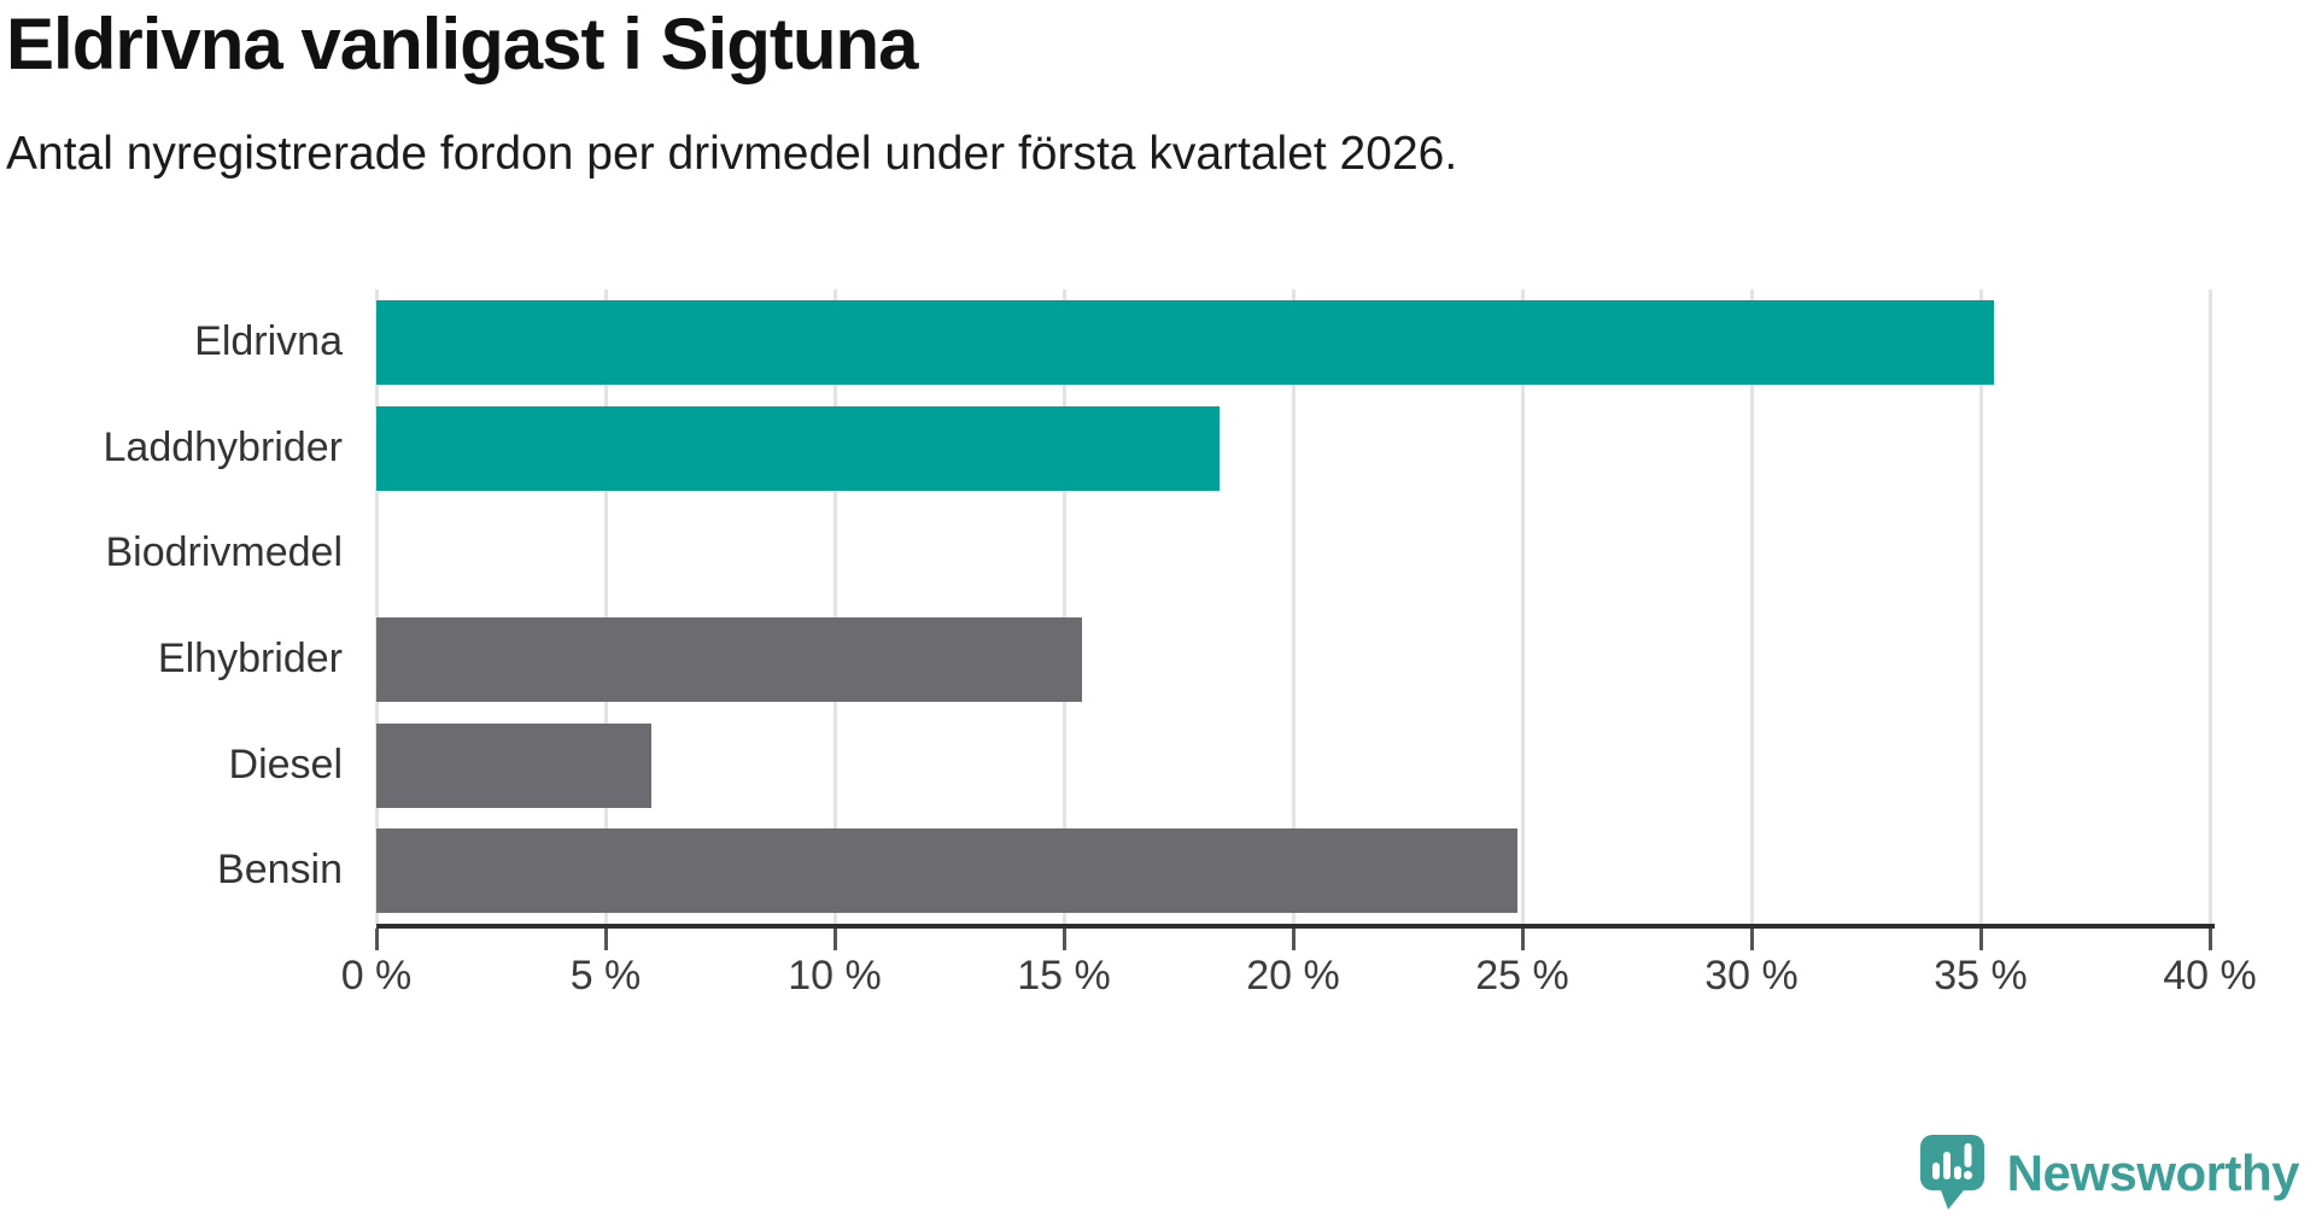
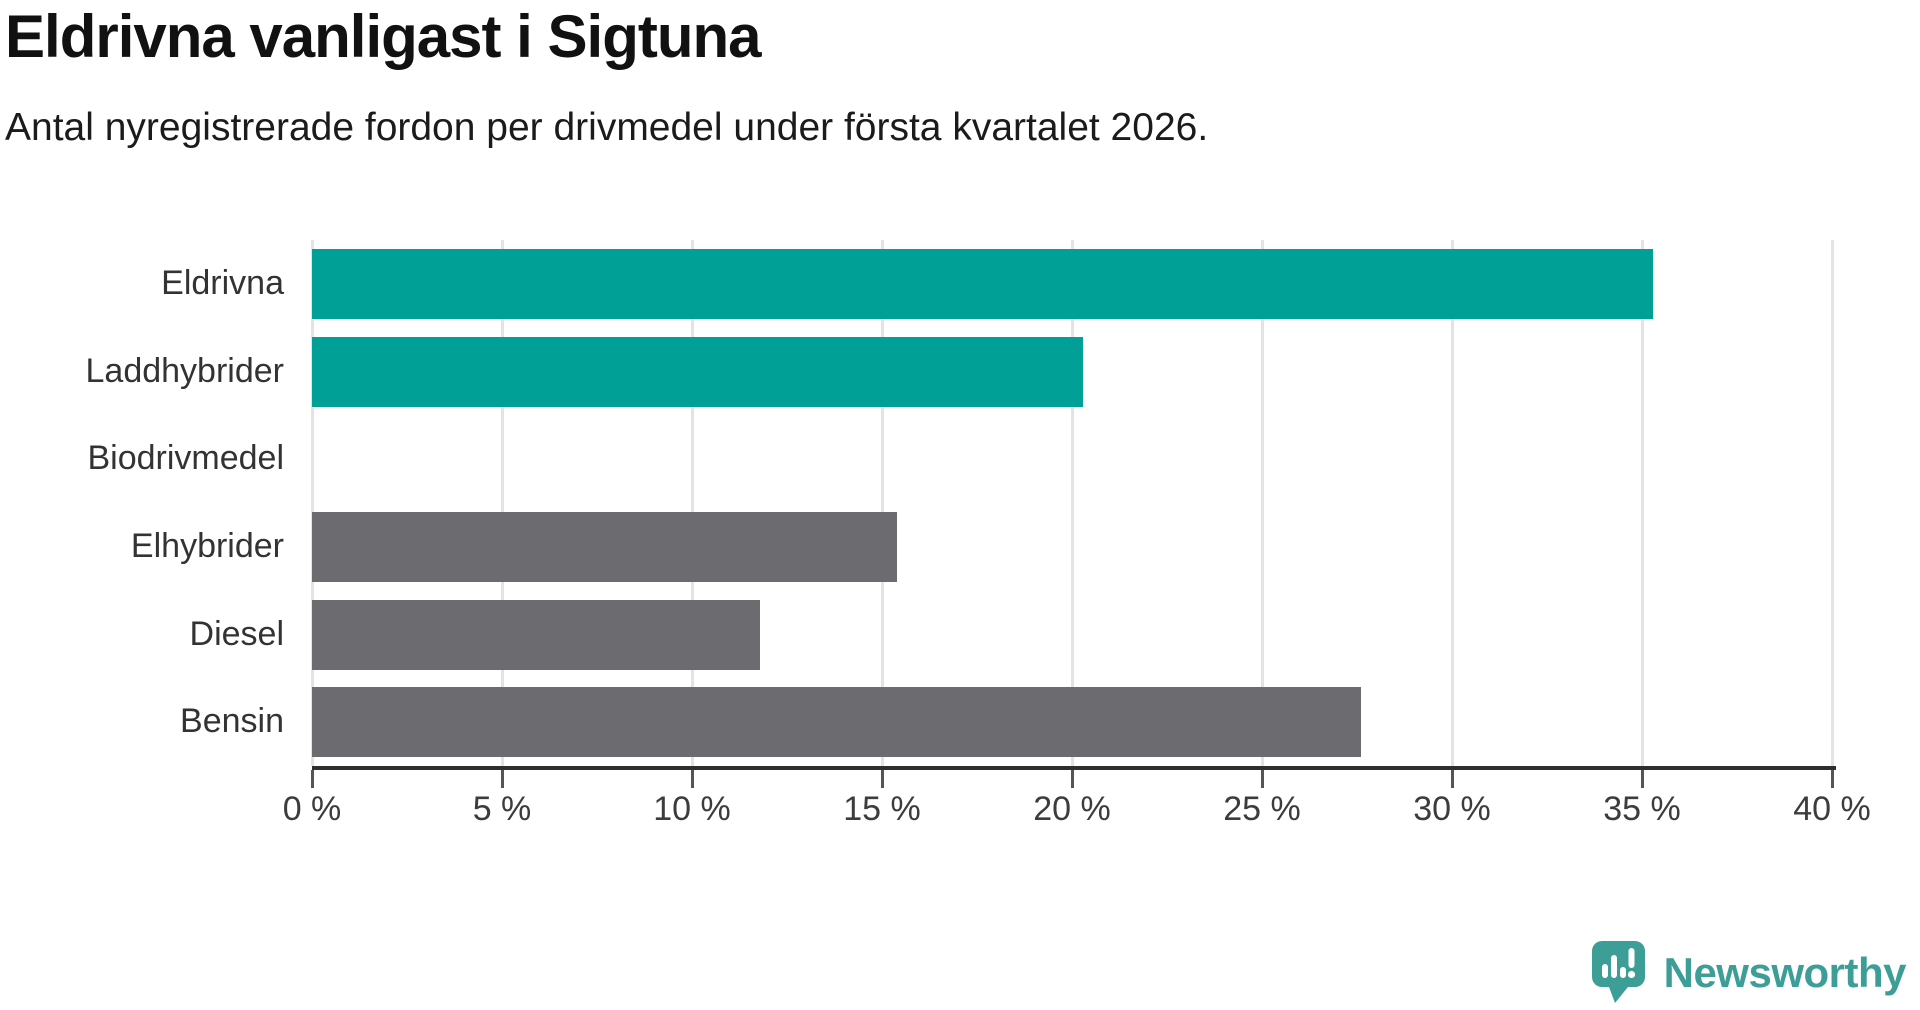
Laddhybrider: 18.4% -> 20.3%
Diesel: 6.0% -> 11.8%
Bensin: 24.9% -> 27.6%
